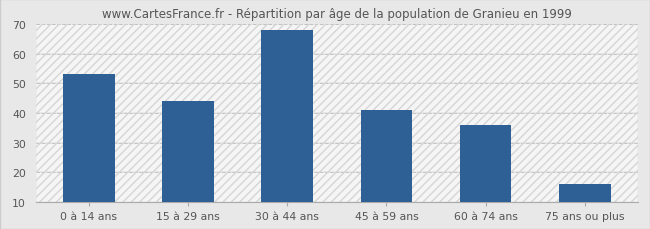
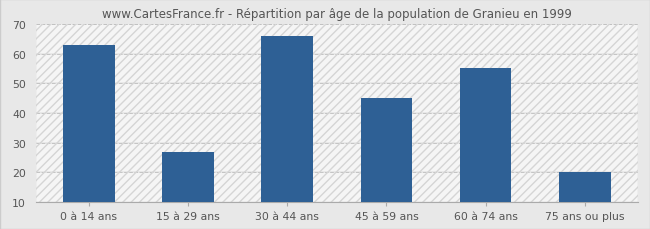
0 à 14 ans: 53 -> 63
15 à 29 ans: 44 -> 27
30 à 44 ans: 68 -> 66
45 à 59 ans: 41 -> 45
60 à 74 ans: 36 -> 55
75 ans ou plus: 16 -> 20
